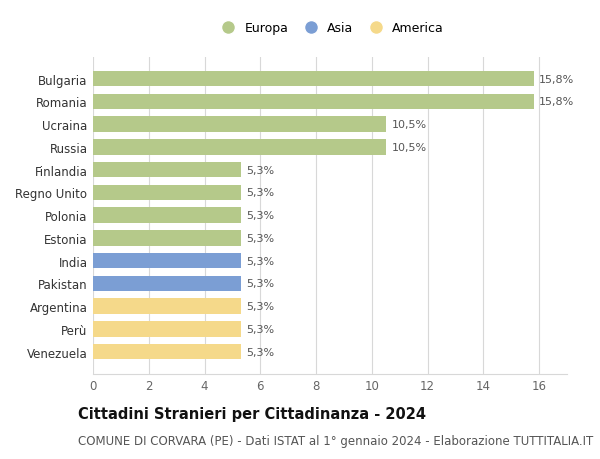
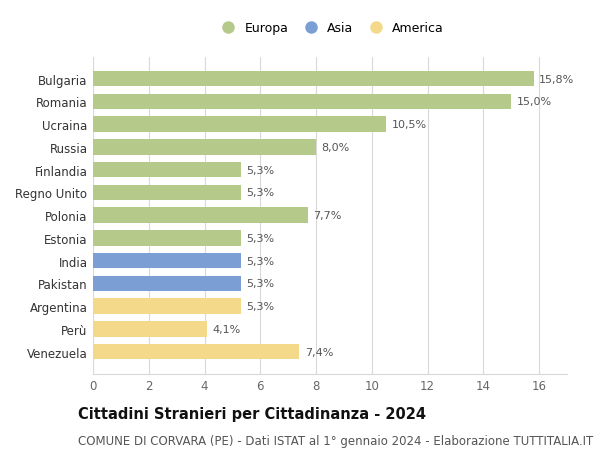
Romania: 15,8% -> 15,0%
Russia: 10,5% -> 8,0%
Polonia: 5,3% -> 7,7%
Perù: 5,3% -> 4,1%
Venezuela: 5,3% -> 7,4%
